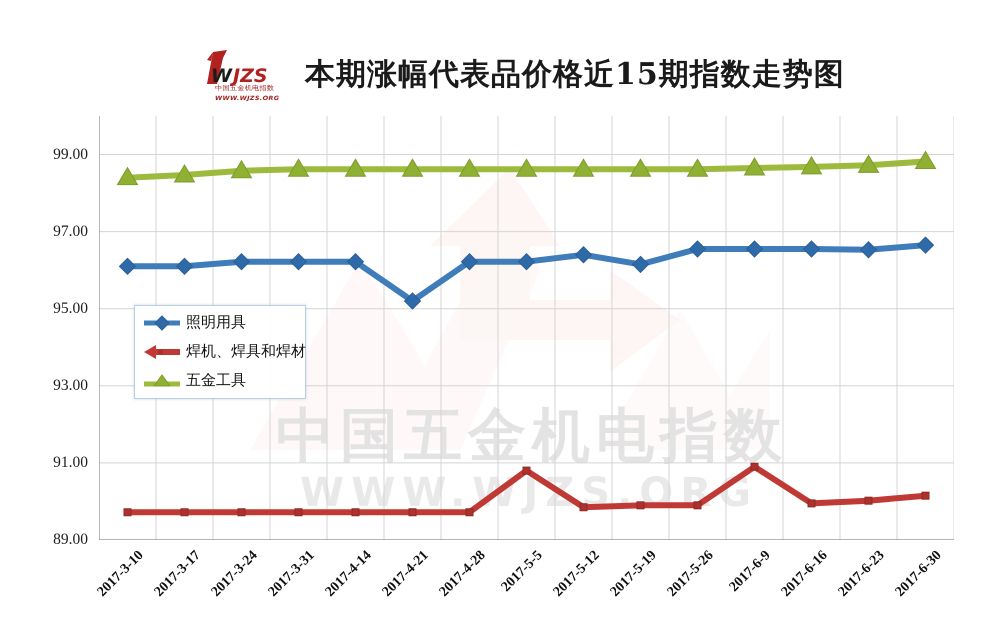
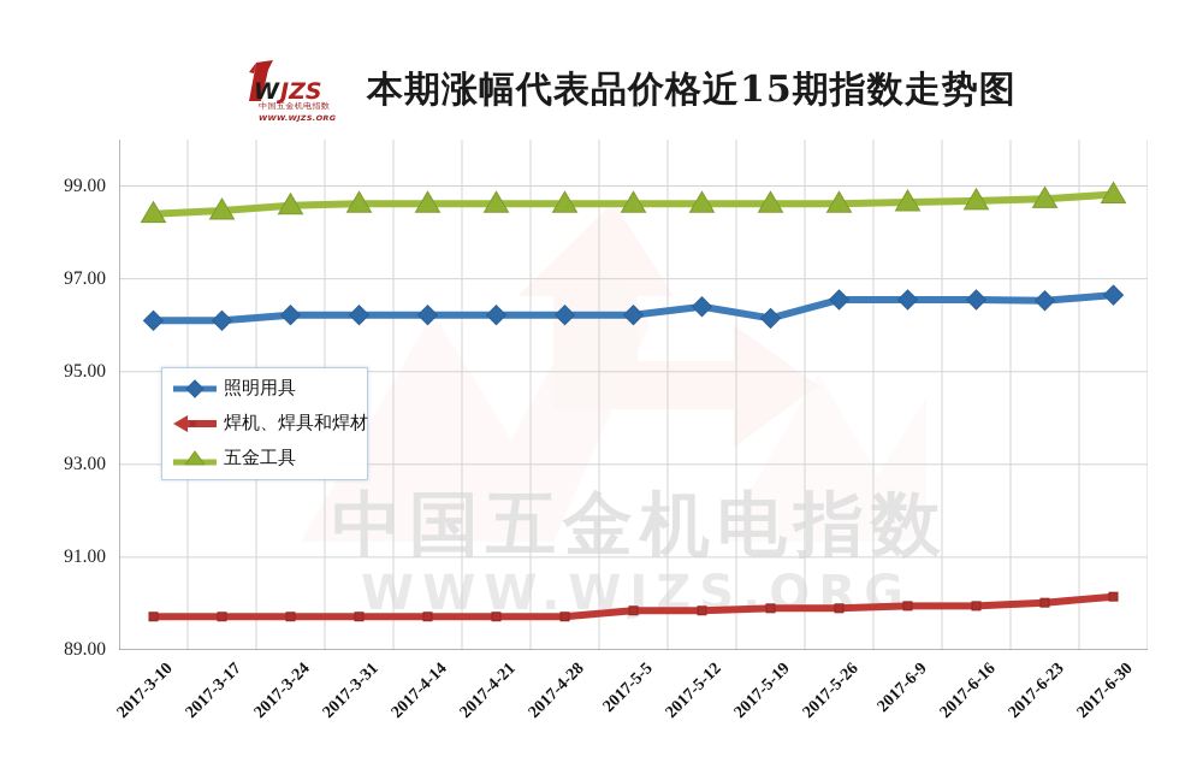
照明用具/2017-4-21: 95.2 -> 96.2
焊机、焊具和焊材/2017-5-5: 90.8 -> 89.8
焊机、焊具和焊材/2017-6-9: 90.9 -> 90.0
